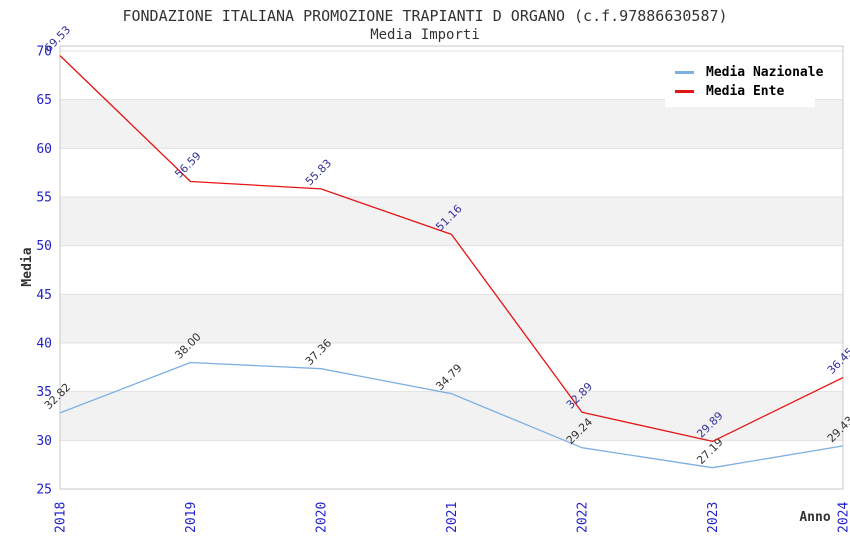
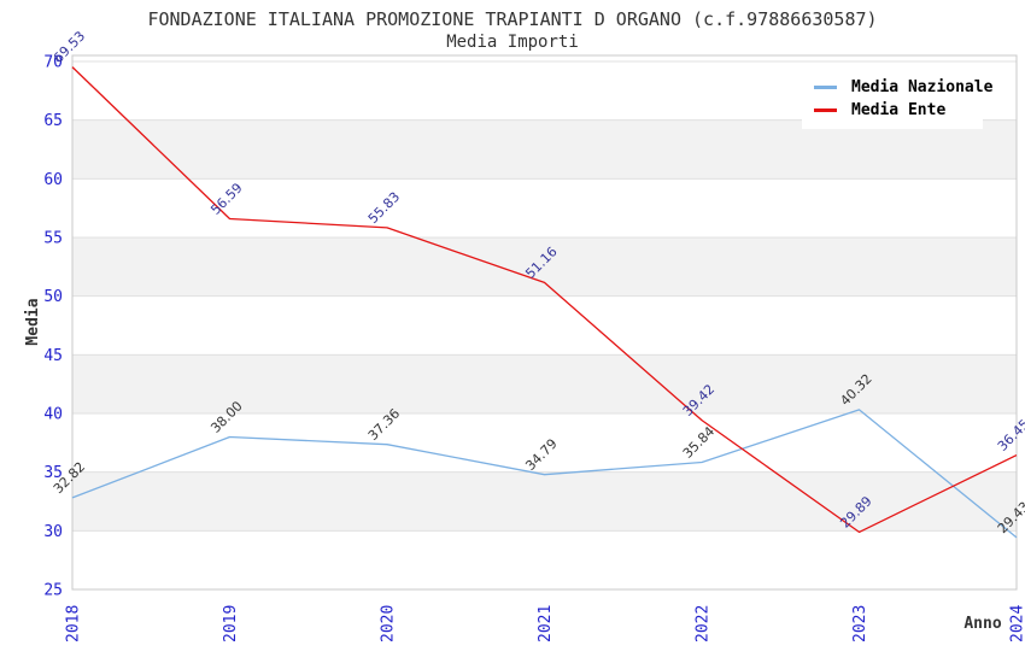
Media Nazionale/2022: 29.24 -> 35.84
Media Ente/2022: 32.89 -> 39.42
Media Nazionale/2023: 27.19 -> 40.32
